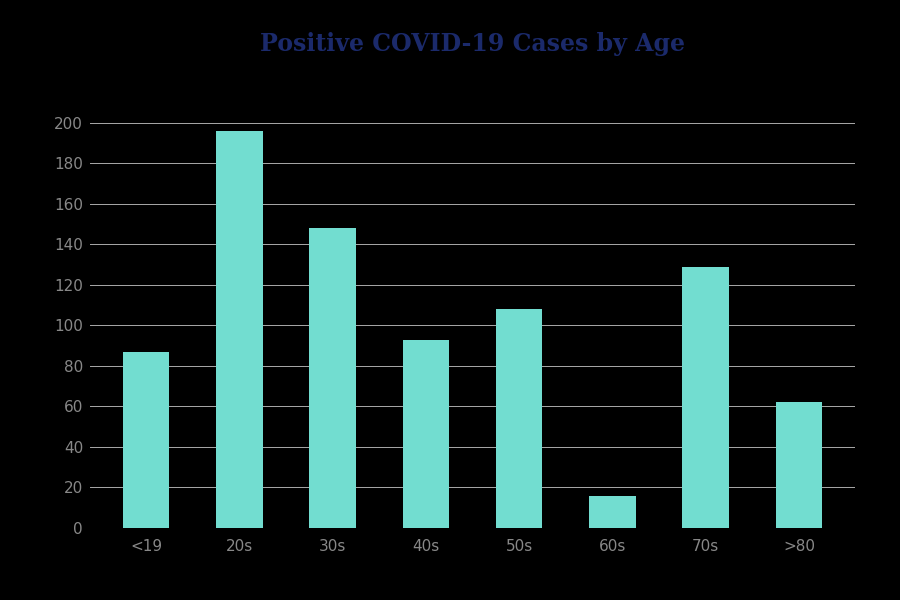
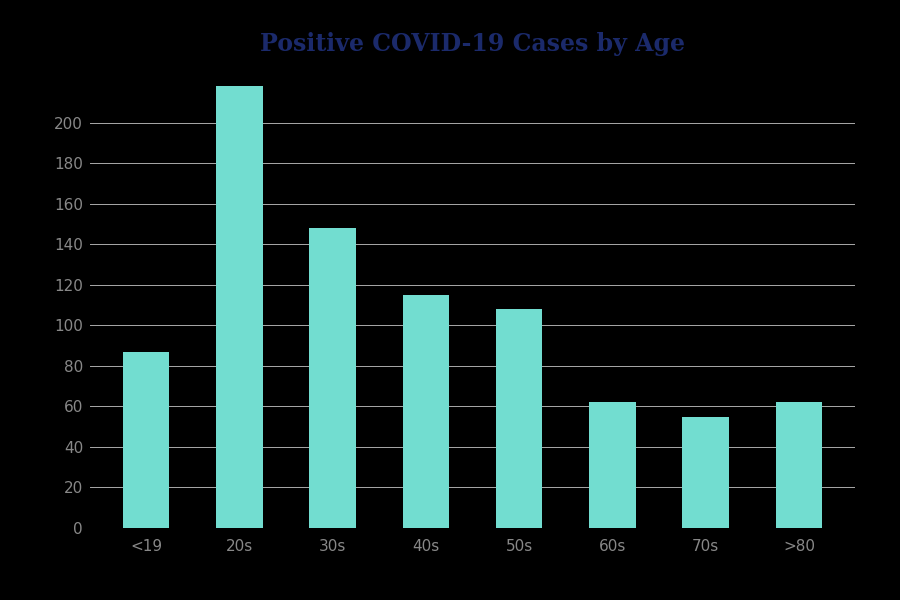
20s: 196 -> 218
40s: 93 -> 115
60s: 16 -> 62
70s: 129 -> 55
